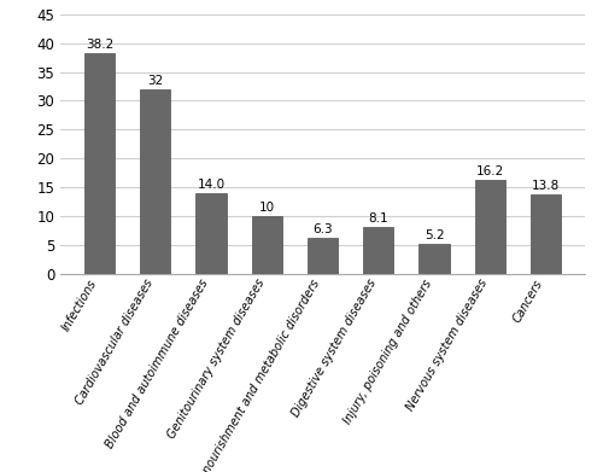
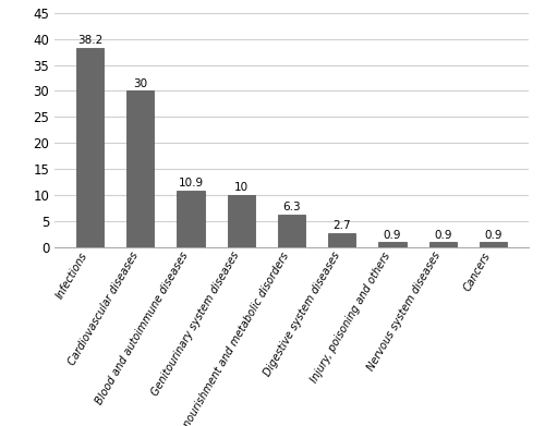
Cardiovascular diseases: 32 -> 30
Blood and autoimmune diseases: 14.0 -> 10.9
Digestive system diseases: 8.1 -> 2.7
Injury, poisoning and others: 5.2 -> 0.9
Nervous system diseases: 16.2 -> 0.9
Cancers: 13.8 -> 0.9
